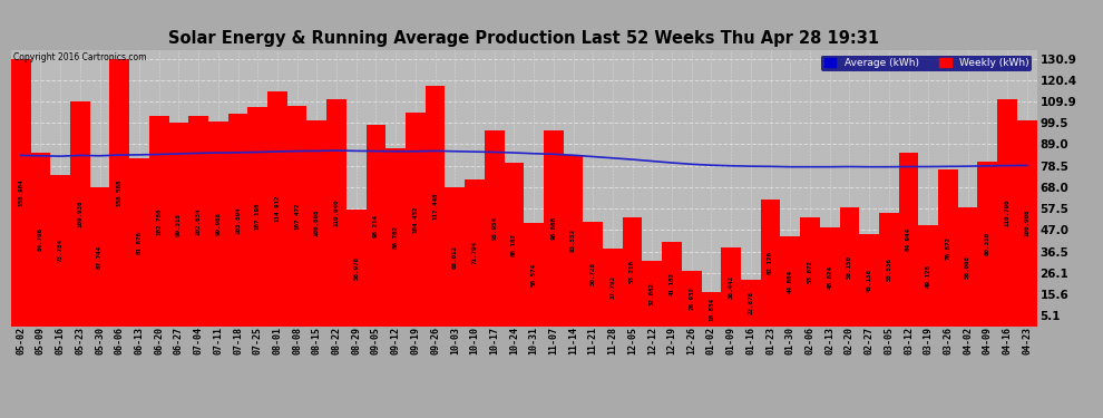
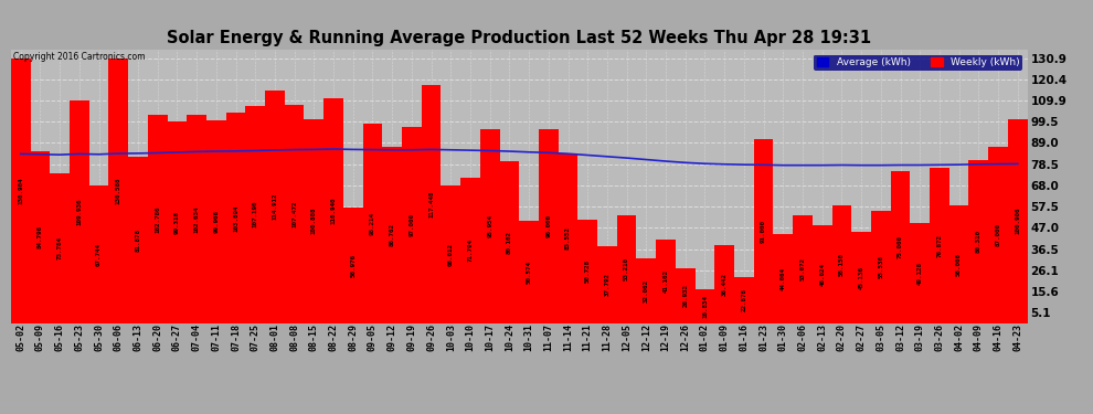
Weekly (kWh)/09-19: 104 -> 97
Weekly (kWh)/01-23: 62 -> 91
Weekly (kWh)/03-12: 85 -> 75
Weekly (kWh)/04-16: 111 -> 87
